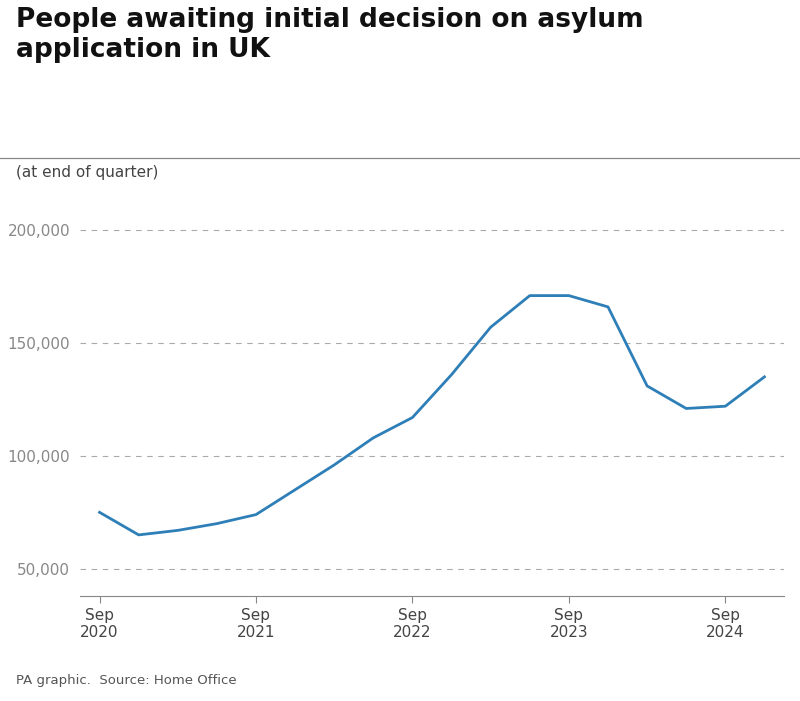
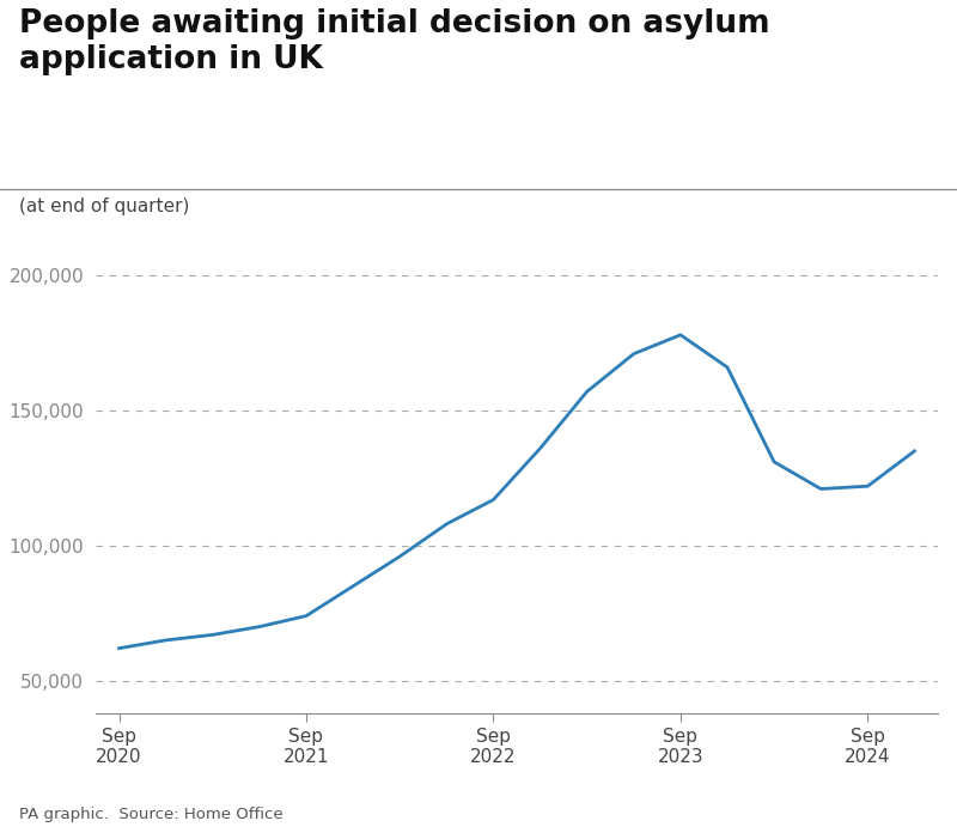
Sep 2020: 75,000 -> 62,000
Sep 2023: 171,000 -> 178,000
